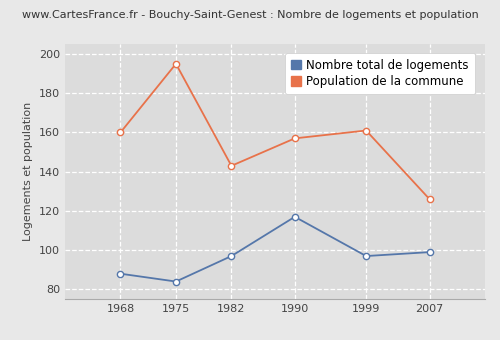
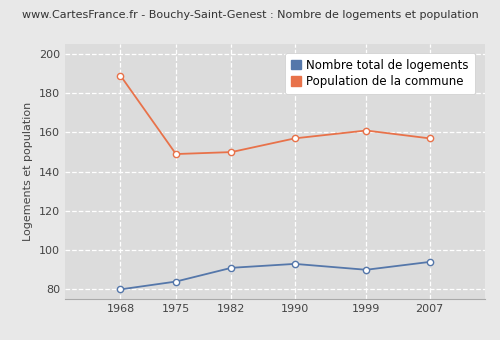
Nombre total de logements/1968: 88 -> 80
Population de la commune/1968: 160 -> 189
Population de la commune/1975: 195 -> 149
Nombre total de logements/1982: 97 -> 91
Population de la commune/1982: 143 -> 150
Nombre total de logements/1990: 117 -> 93
Nombre total de logements/1999: 97 -> 90
Nombre total de logements/2007: 99 -> 94
Population de la commune/2007: 126 -> 157
